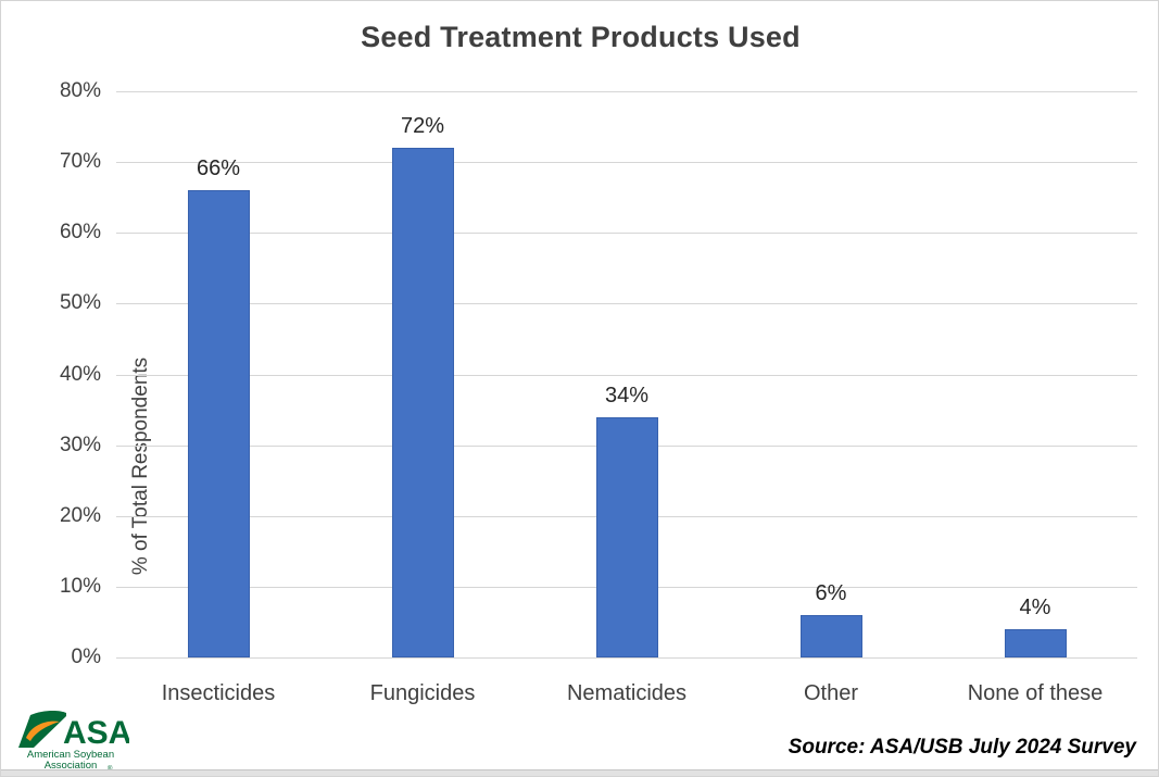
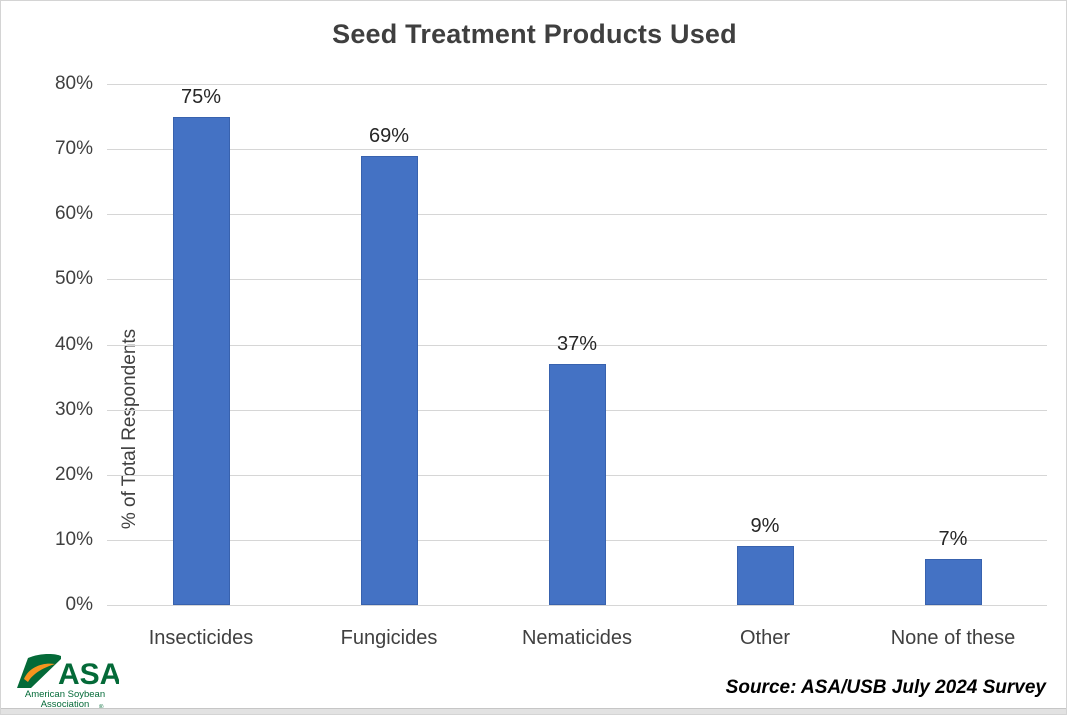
Insecticides: 66% -> 75%
Fungicides: 72% -> 69%
Nematicides: 34% -> 37%
Other: 6% -> 9%
None of these: 4% -> 7%
